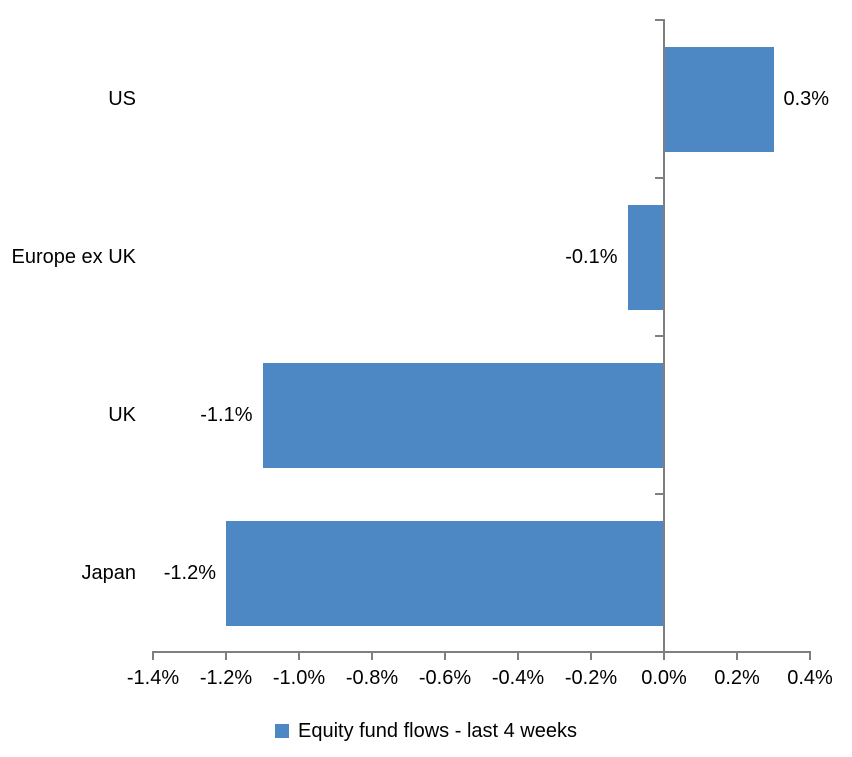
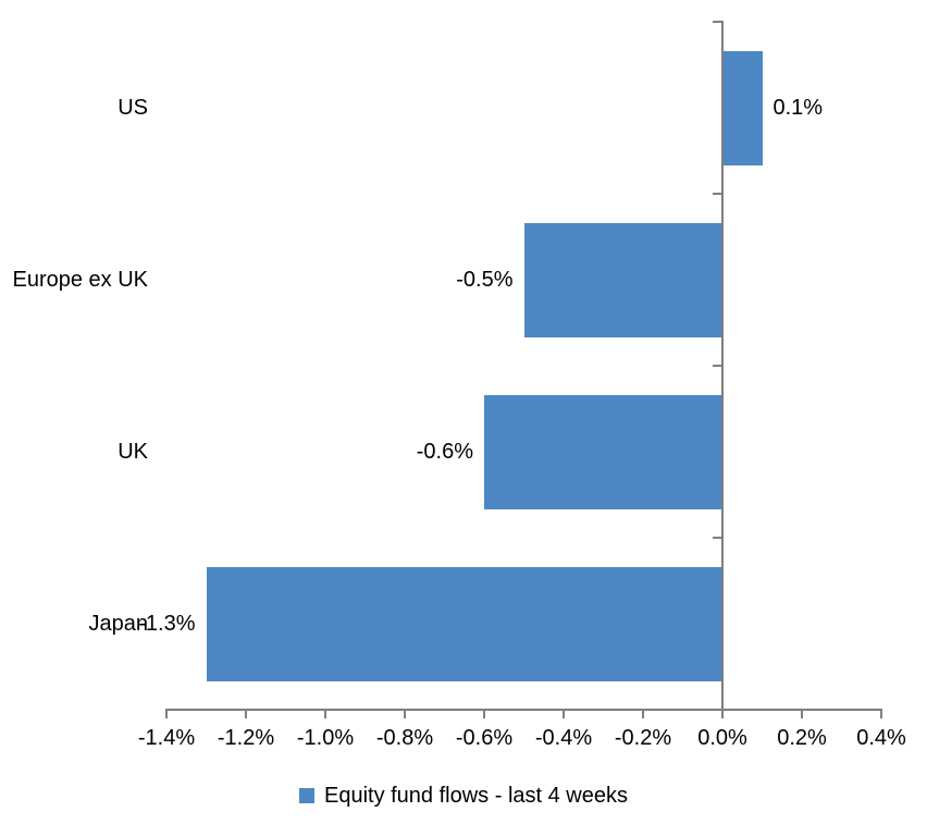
US: 0.3% -> 0.1%
Europe ex UK: -0.1% -> -0.5%
UK: -1.1% -> -0.6%
Japan: -1.2% -> -1.3%
